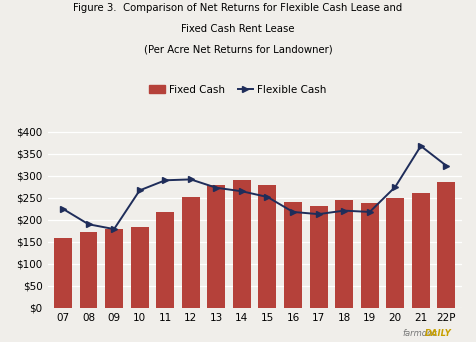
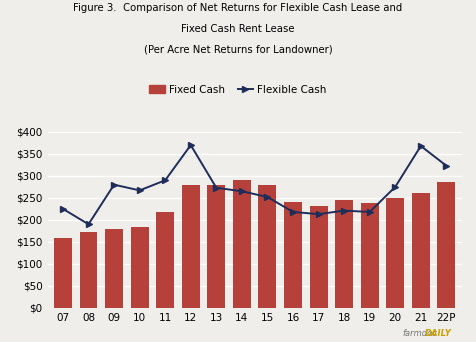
Flexible Cash/09: $179 -> $280
Fixed Cash/12: $252 -> $280
Flexible Cash/12: $292 -> $370
